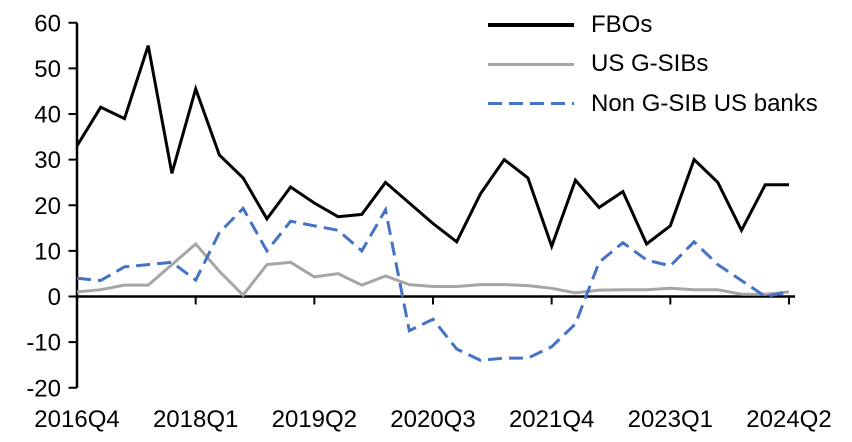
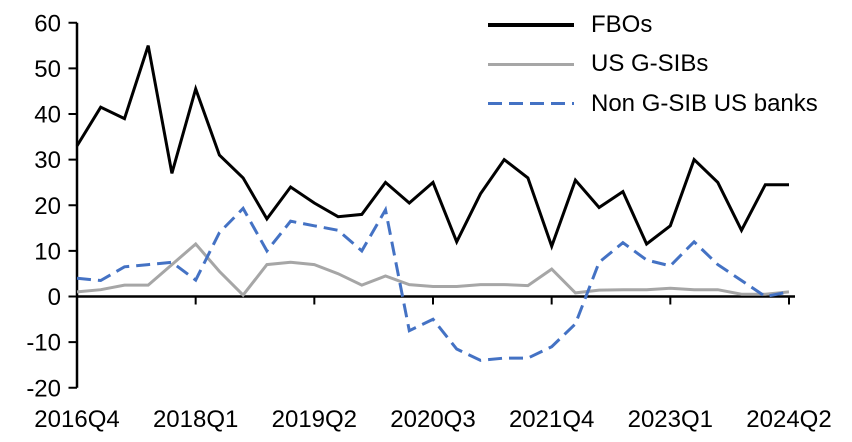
US G-SIBs/2019Q2: 4 -> 7
FBOs/2020Q3: 16 -> 25
US G-SIBs/2021Q4: 2 -> 6
